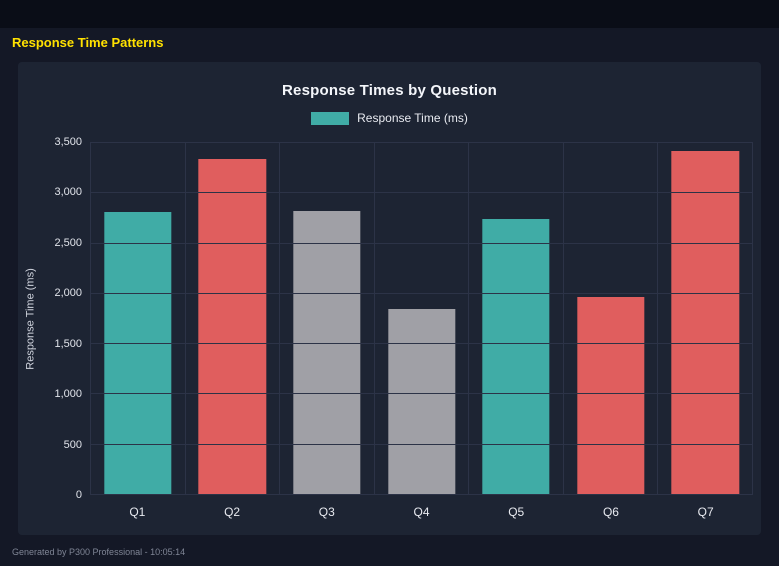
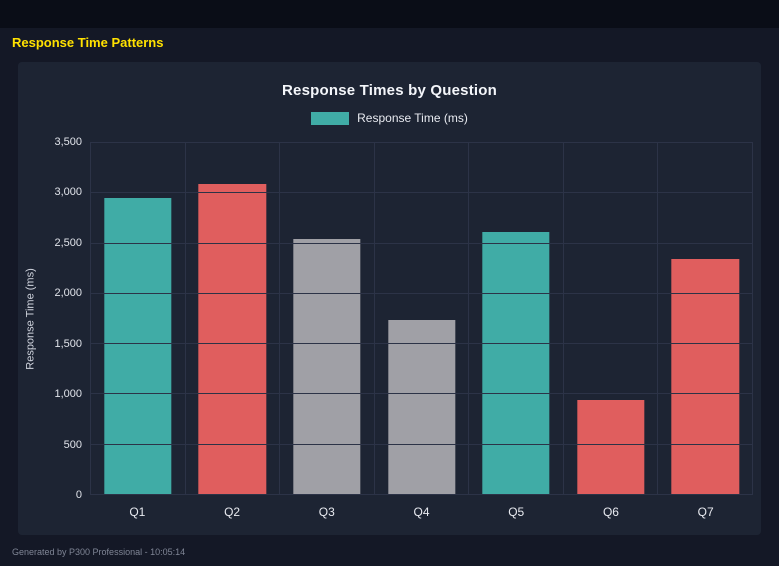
Q1: 2800 -> 2940
Q2: 3330 -> 3080
Q3: 2810 -> 2540
Q4: 1840 -> 1730
Q5: 2730 -> 2610
Q6: 1960 -> 930
Q7: 3410 -> 2340
